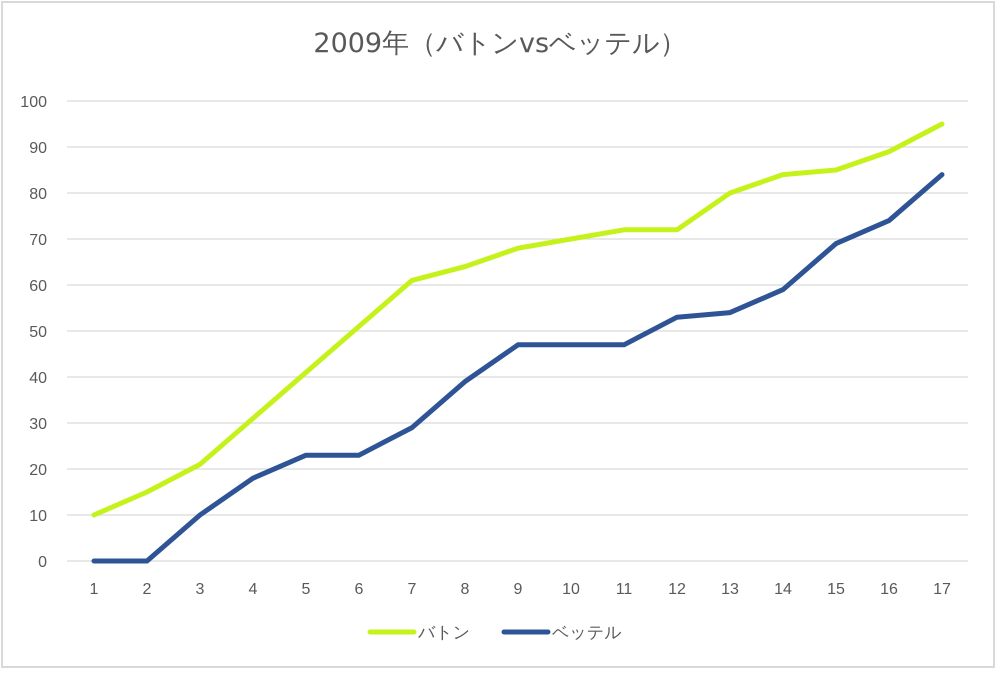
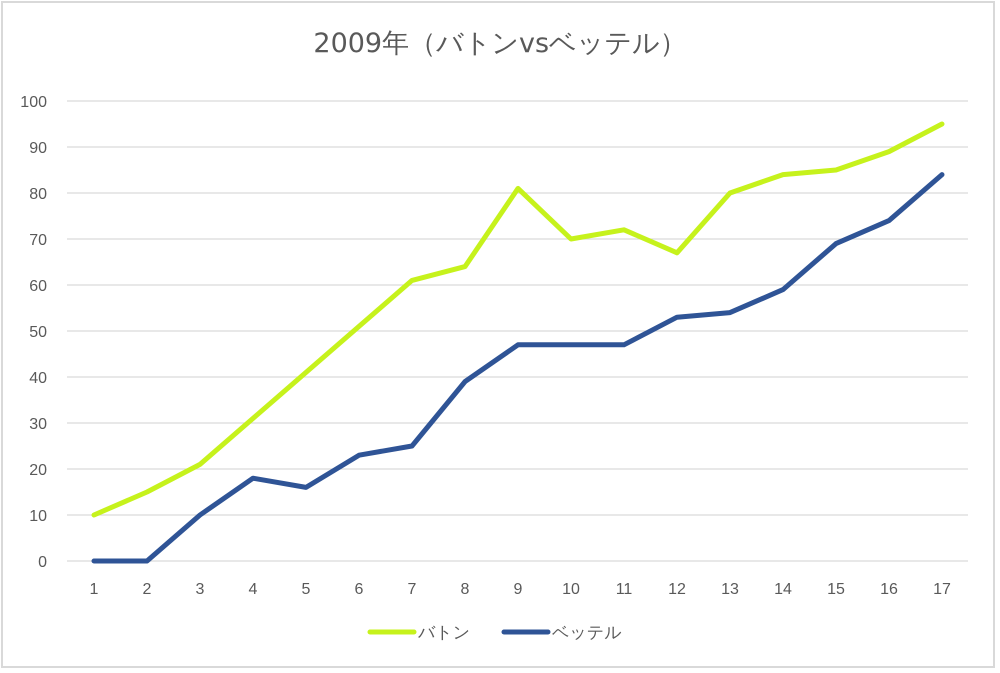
ベッテル/5: 23 -> 16
ベッテル/7: 29 -> 25
バトン/9: 68 -> 81
バトン/12: 72 -> 67
